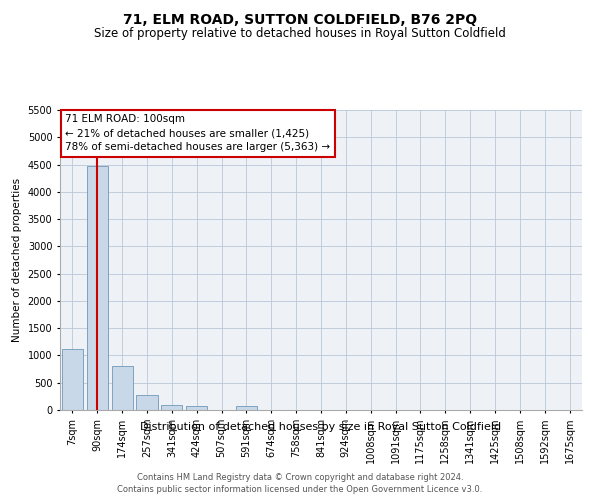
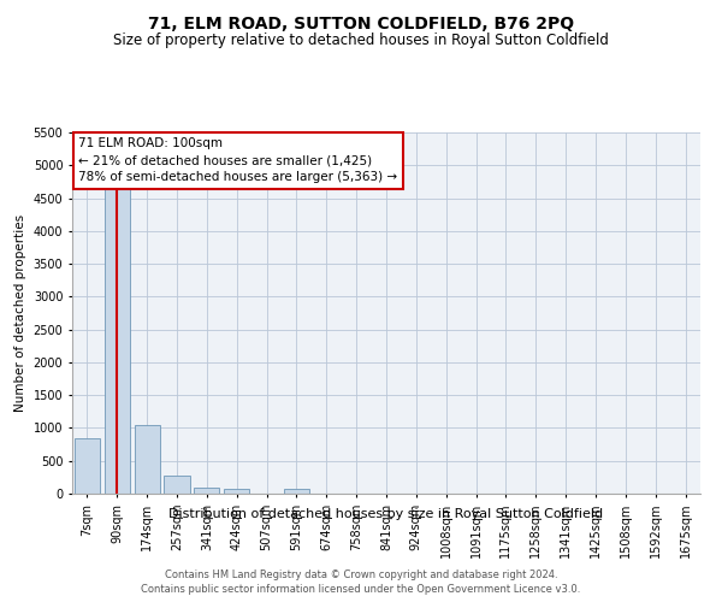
7sqm: 1120 -> 850
90sqm: 4480 -> 4650
174sqm: 800 -> 1050
